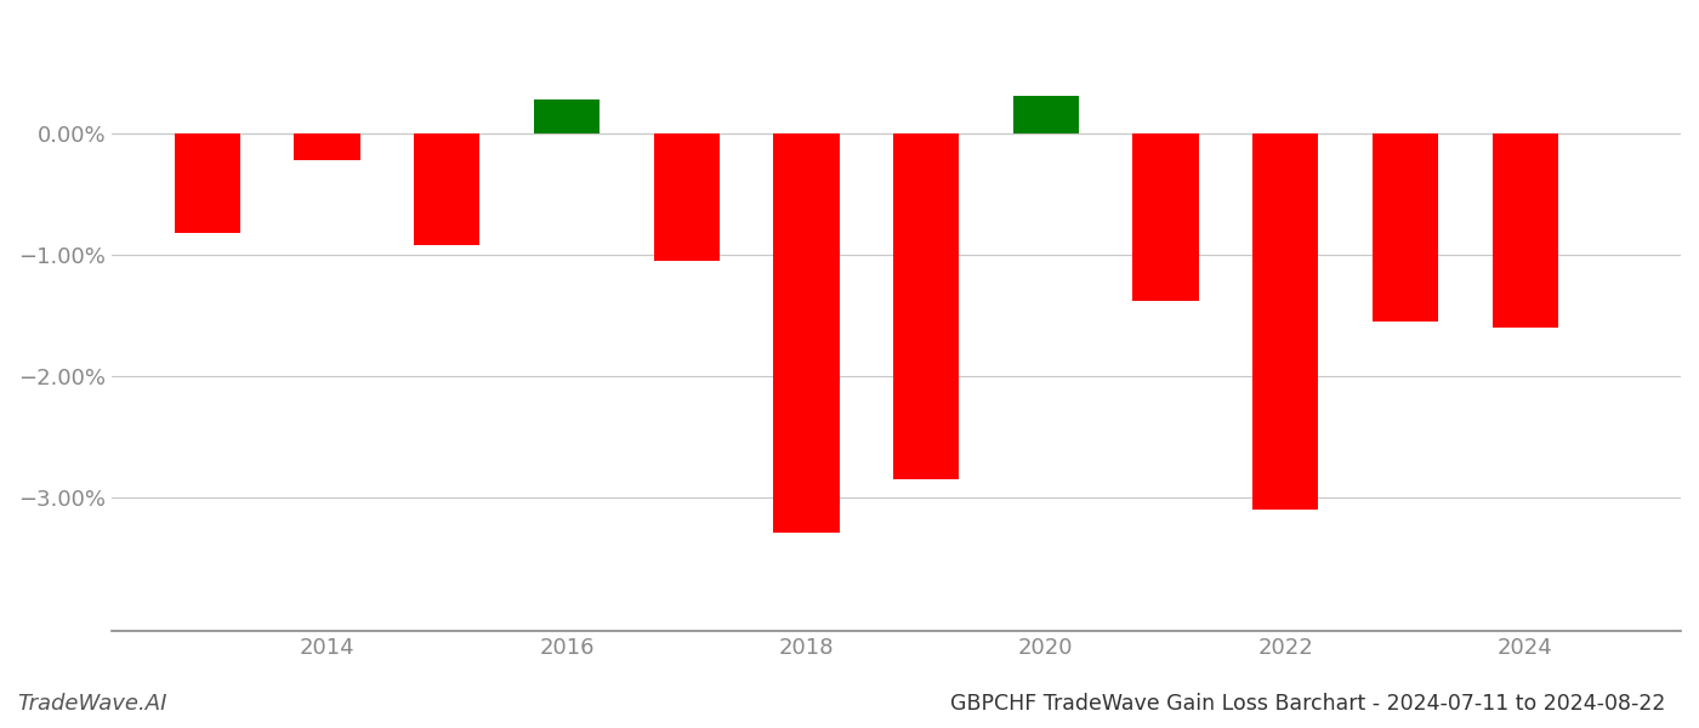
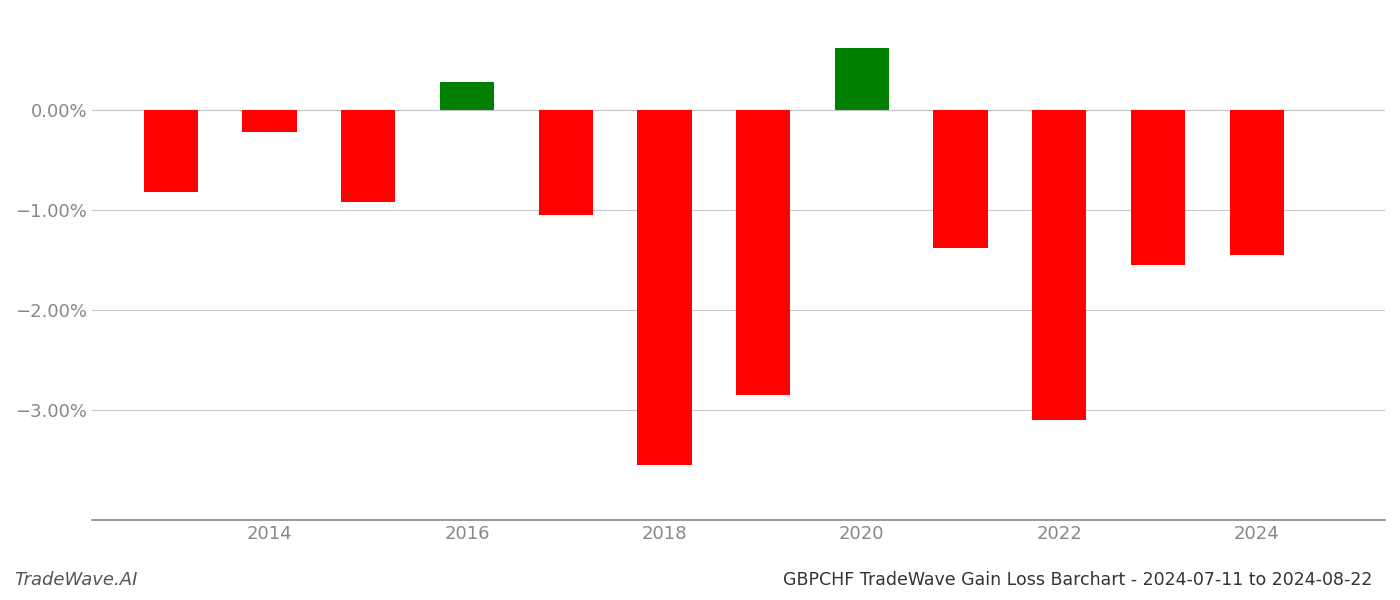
2018: -3.29% -> -3.55%
2020: 0.31% -> 0.62%
2024: -1.60% -> -1.45%
